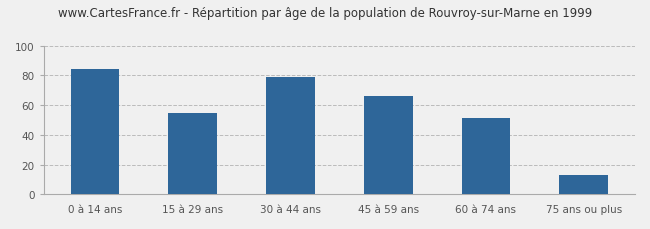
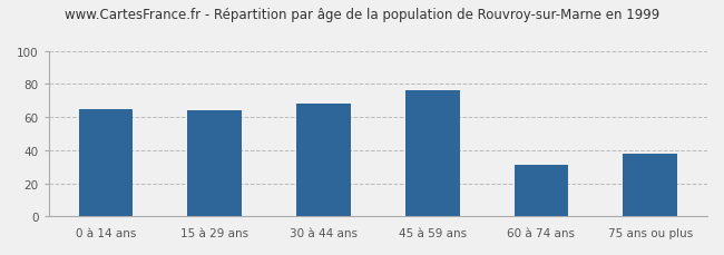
0 à 14 ans: 84 -> 65
15 à 29 ans: 55 -> 64
30 à 44 ans: 79 -> 68
45 à 59 ans: 66 -> 76
60 à 74 ans: 51 -> 31
75 ans ou plus: 13 -> 38
